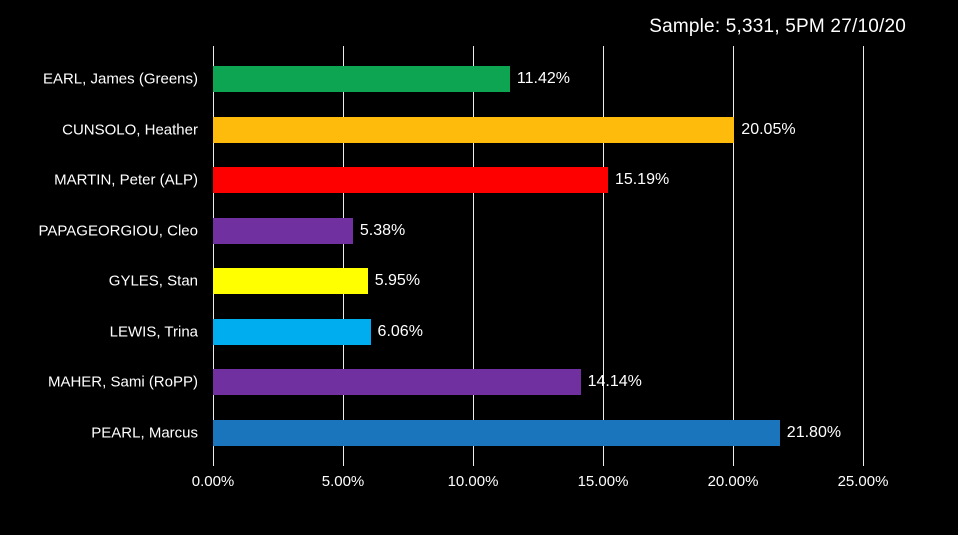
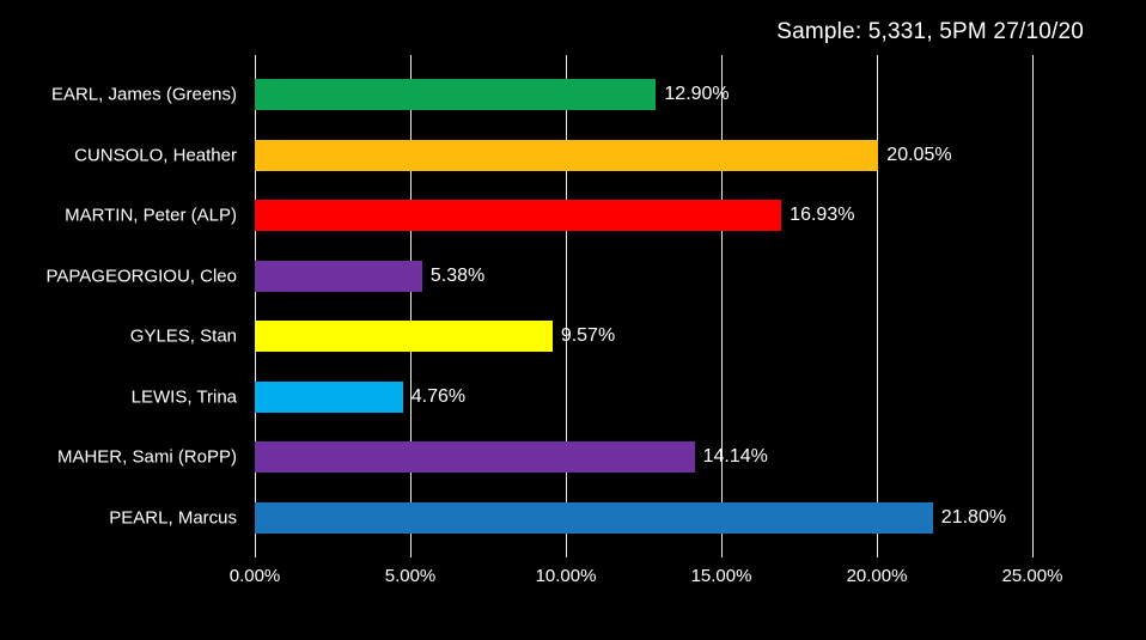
EARL, James (Greens): 11.42% -> 12.90%
MARTIN, Peter (ALP): 15.19% -> 16.93%
GYLES, Stan: 5.95% -> 9.57%
LEWIS, Trina: 6.06% -> 4.76%
